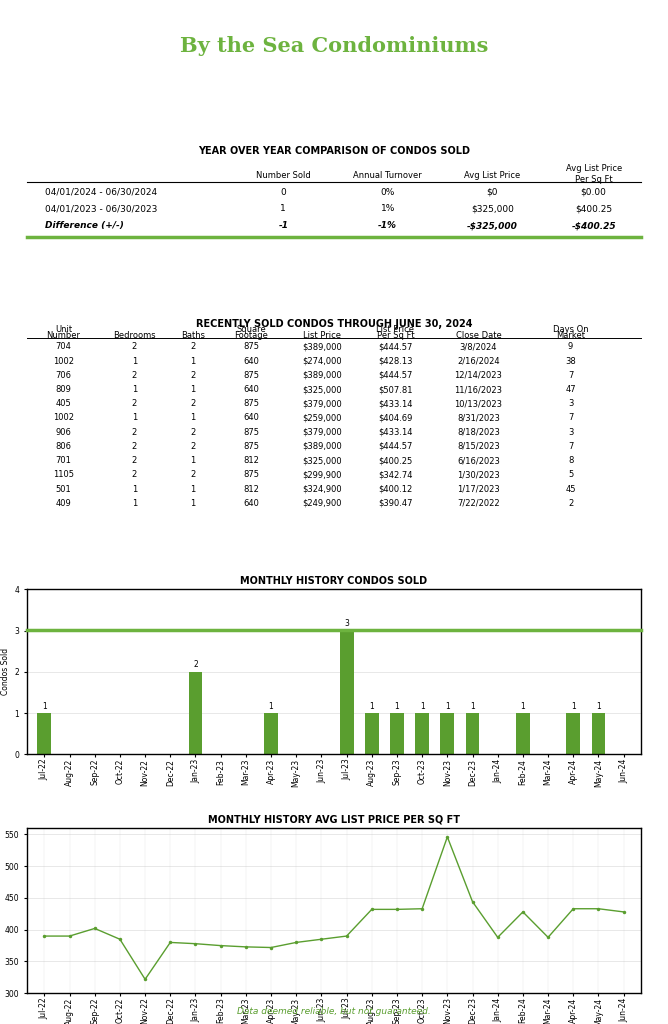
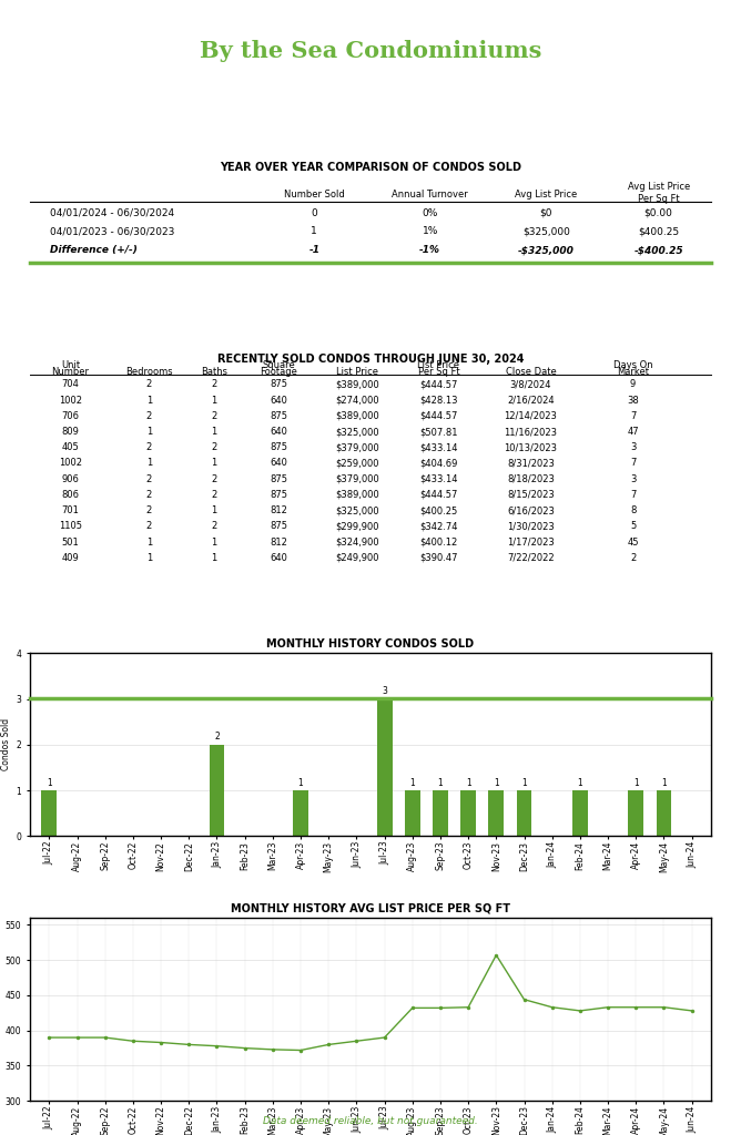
MONTHLY HISTORY AVG LIST PRICE PER SQ FT/Sep-22: 402 -> 390
MONTHLY HISTORY AVG LIST PRICE PER SQ FT/Nov-22: 322 -> 383
MONTHLY HISTORY AVG LIST PRICE PER SQ FT/Nov-23: 546 -> 507
MONTHLY HISTORY AVG LIST PRICE PER SQ FT/Jan-24: 388 -> 433
MONTHLY HISTORY AVG LIST PRICE PER SQ FT/Mar-24: 388 -> 433
